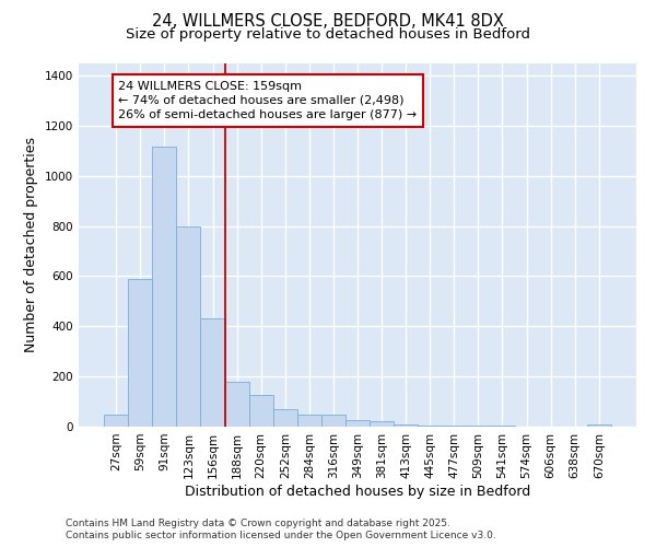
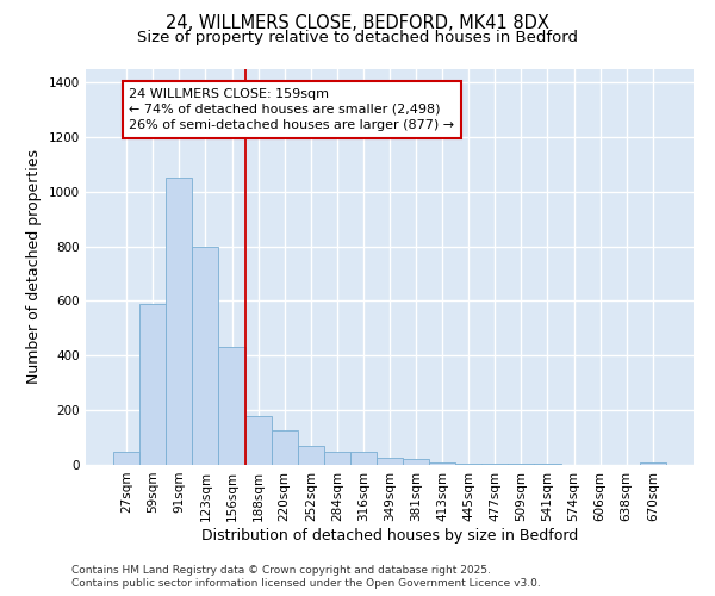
91sqm: 1115 -> 1050
